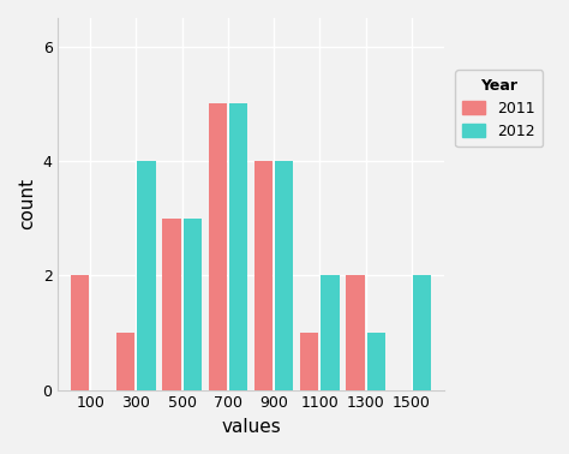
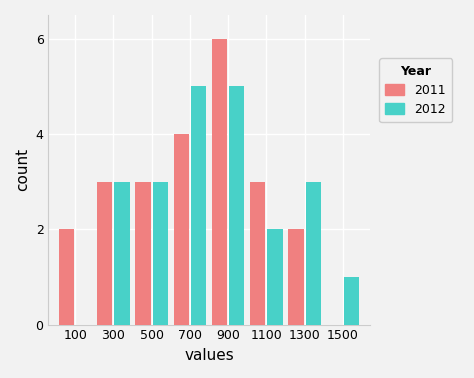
2011/300: 1 -> 3
2012/300: 4 -> 3
2011/700: 5 -> 4
2011/900: 4 -> 6
2012/900: 4 -> 5
2011/1100: 1 -> 3
2012/1300: 1 -> 3
2012/1500: 2 -> 1
